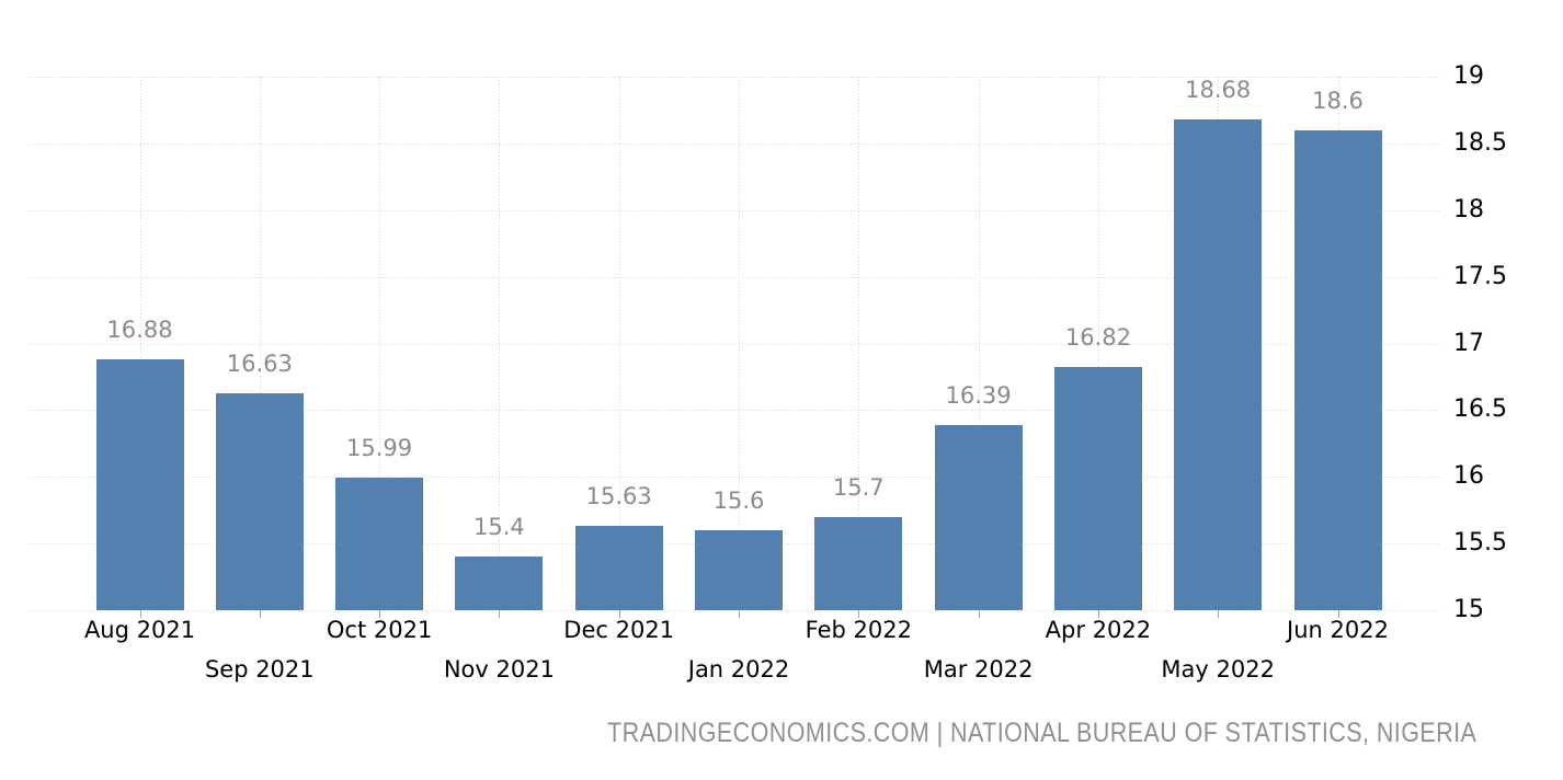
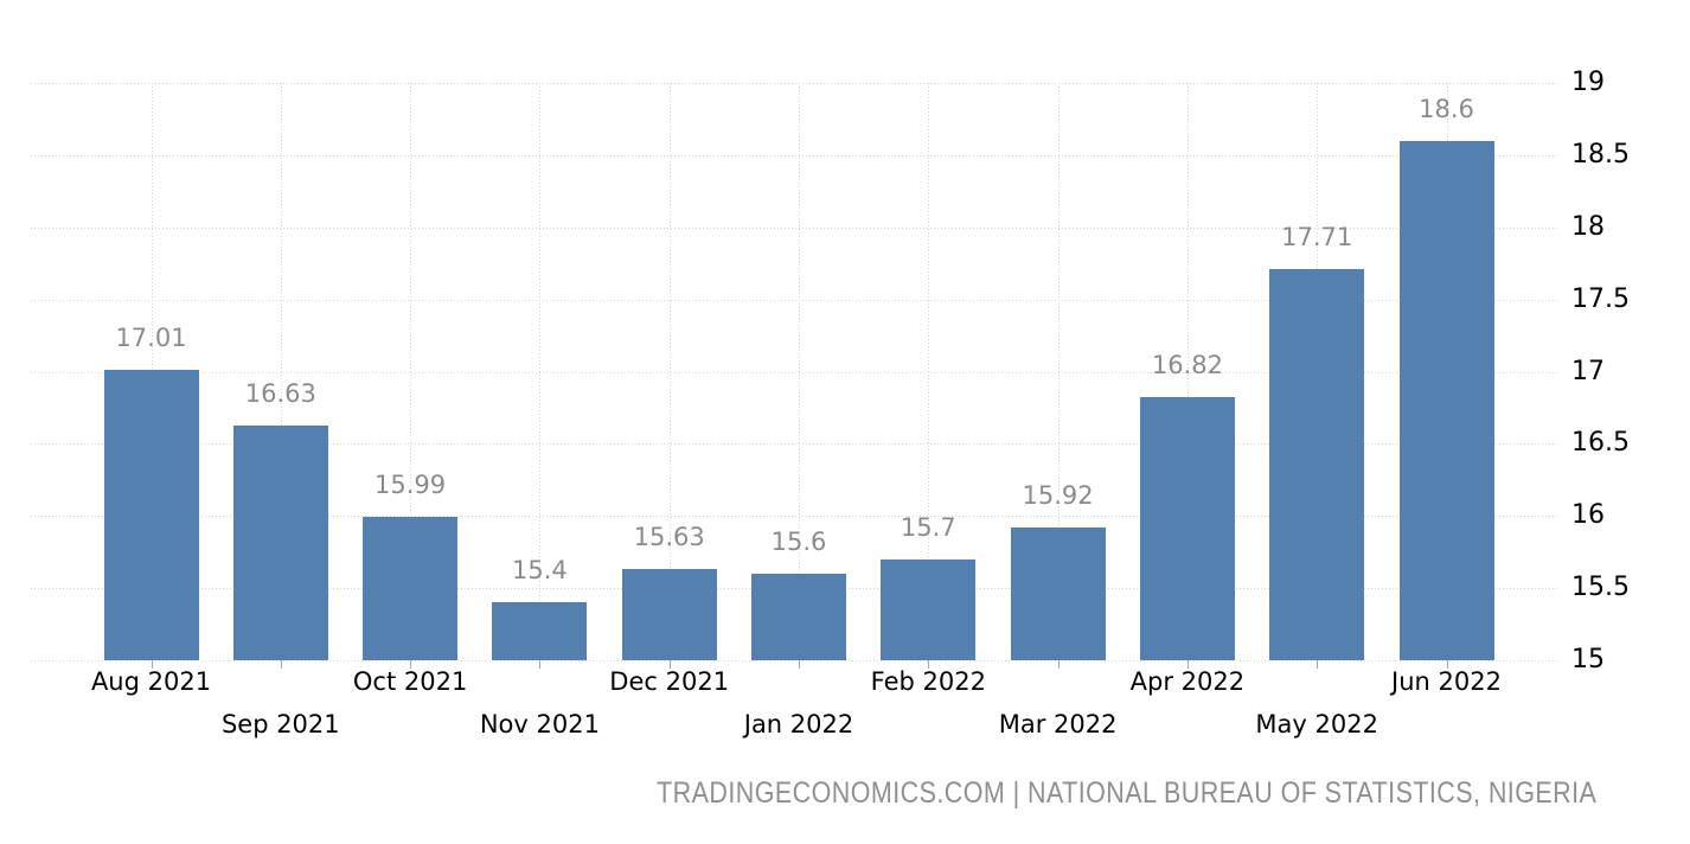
Aug 2021: 16.88 -> 17.01
Mar 2022: 16.39 -> 15.92
May 2022: 18.68 -> 17.71
